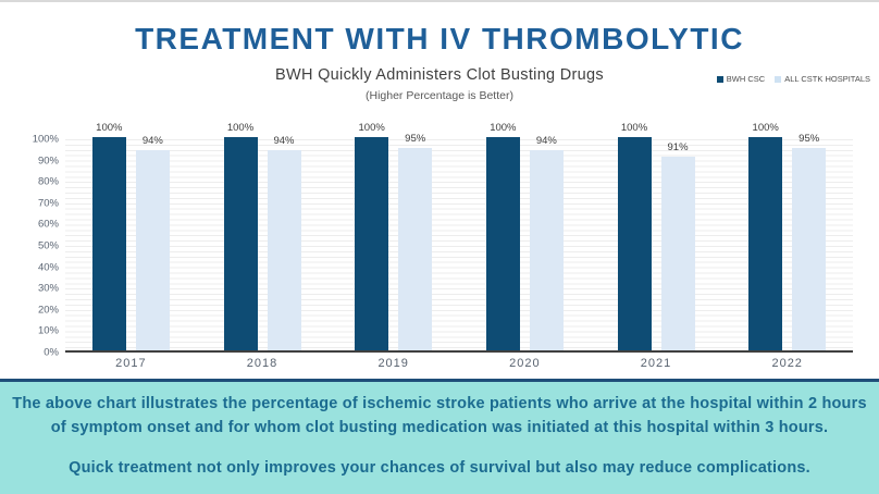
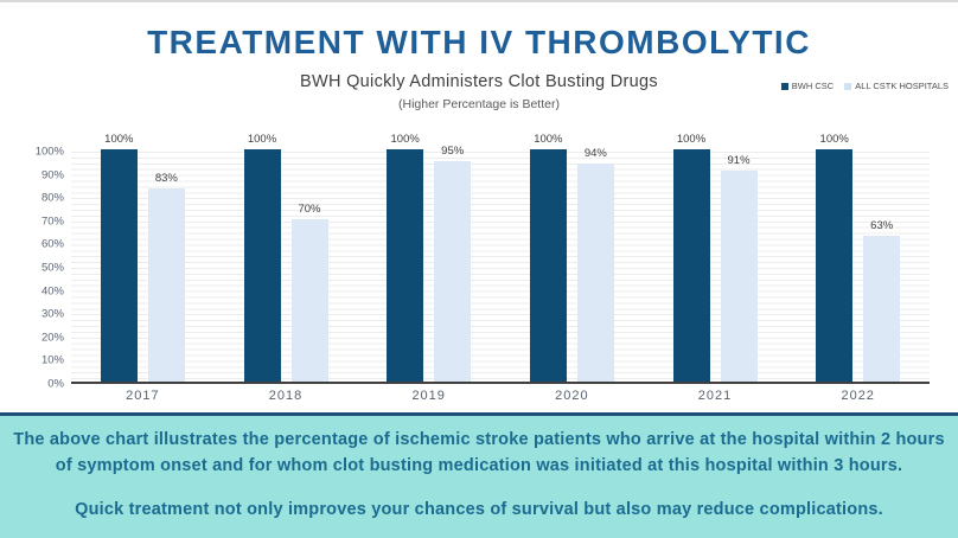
ALL CSTK HOSPITALS/2017: 94% -> 83%
ALL CSTK HOSPITALS/2018: 94% -> 70%
ALL CSTK HOSPITALS/2022: 95% -> 63%
